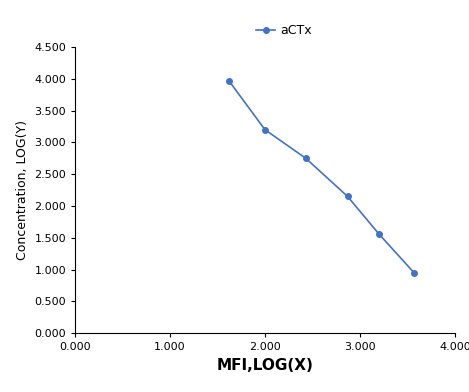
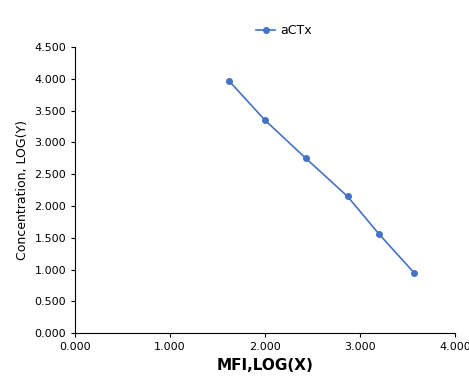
2.000: 3.20 -> 3.35
